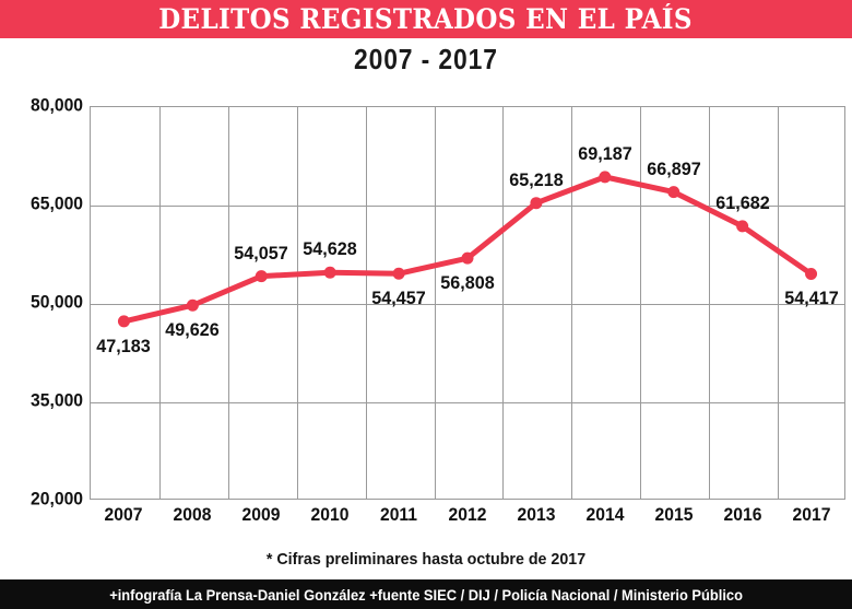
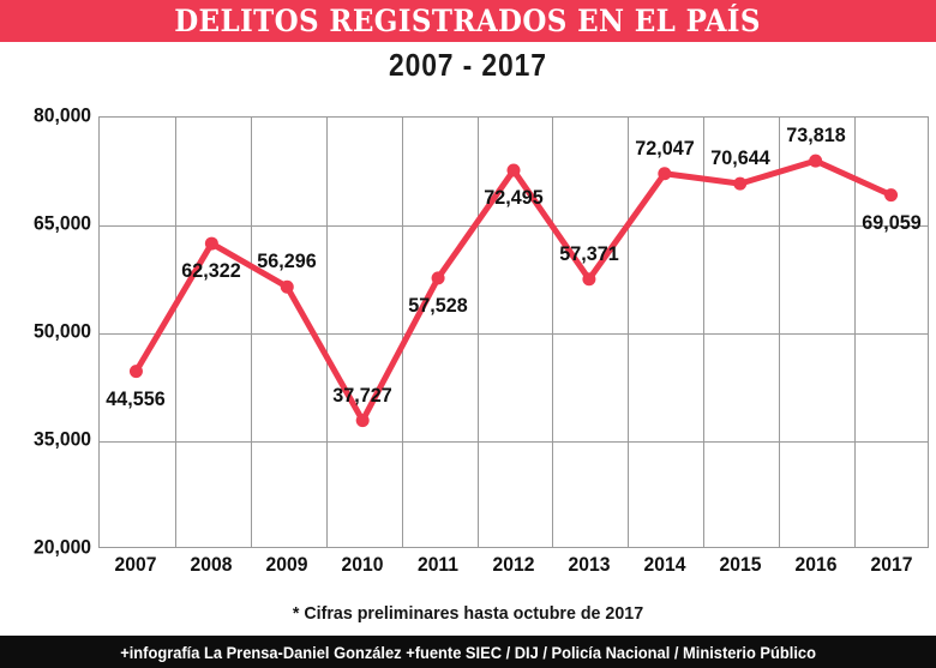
2007: 47,183 -> 44,556
2008: 49,626 -> 62,322
2009: 54,057 -> 56,296
2010: 54,628 -> 37,727
2011: 54,457 -> 57,528
2012: 56,808 -> 72,495
2013: 65,218 -> 57,371
2014: 69,187 -> 72,047
2015: 66,897 -> 70,644
2016: 61,682 -> 73,818
2017: 54,417 -> 69,059
